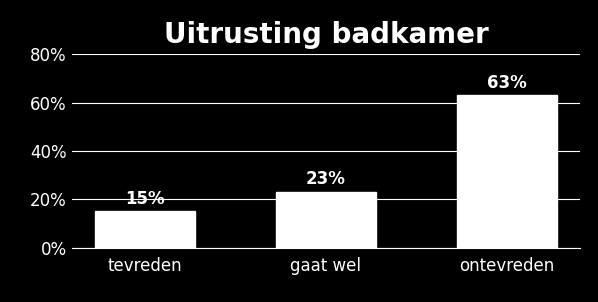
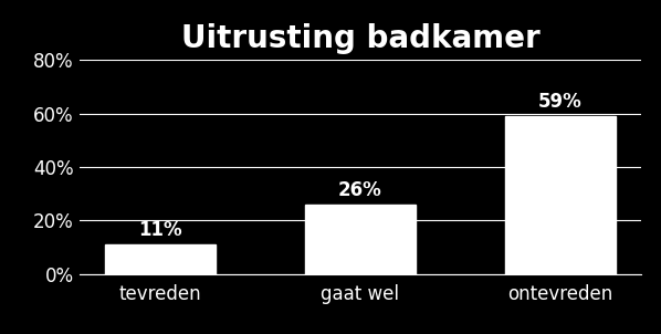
tevreden: 15% -> 11%
gaat wel: 23% -> 26%
ontevreden: 63% -> 59%
